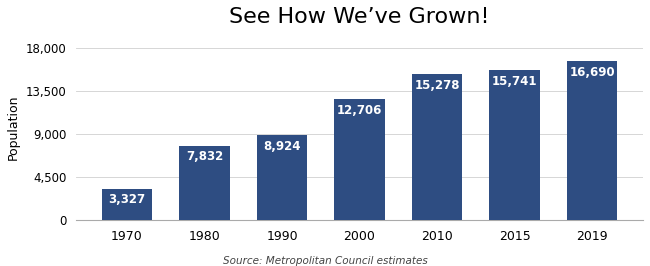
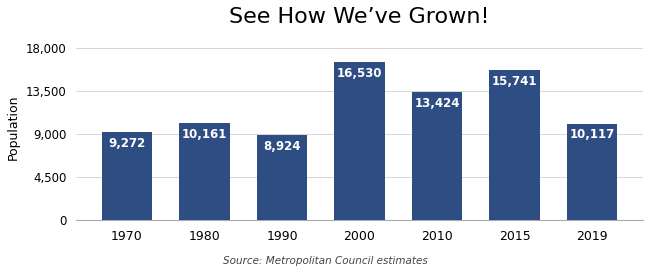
1970: 3,327 -> 9,272
1980: 7,832 -> 10,161
2000: 12,706 -> 16,530
2010: 15,278 -> 13,424
2019: 16,690 -> 10,117
